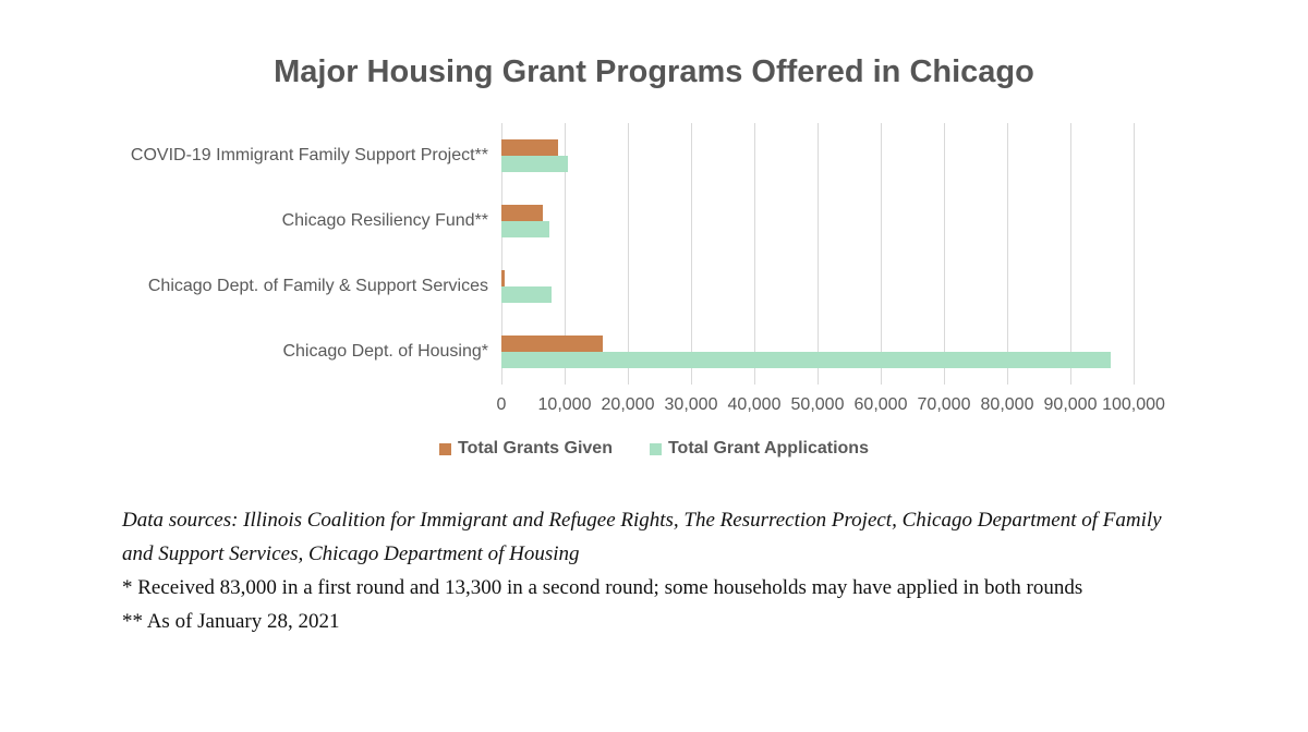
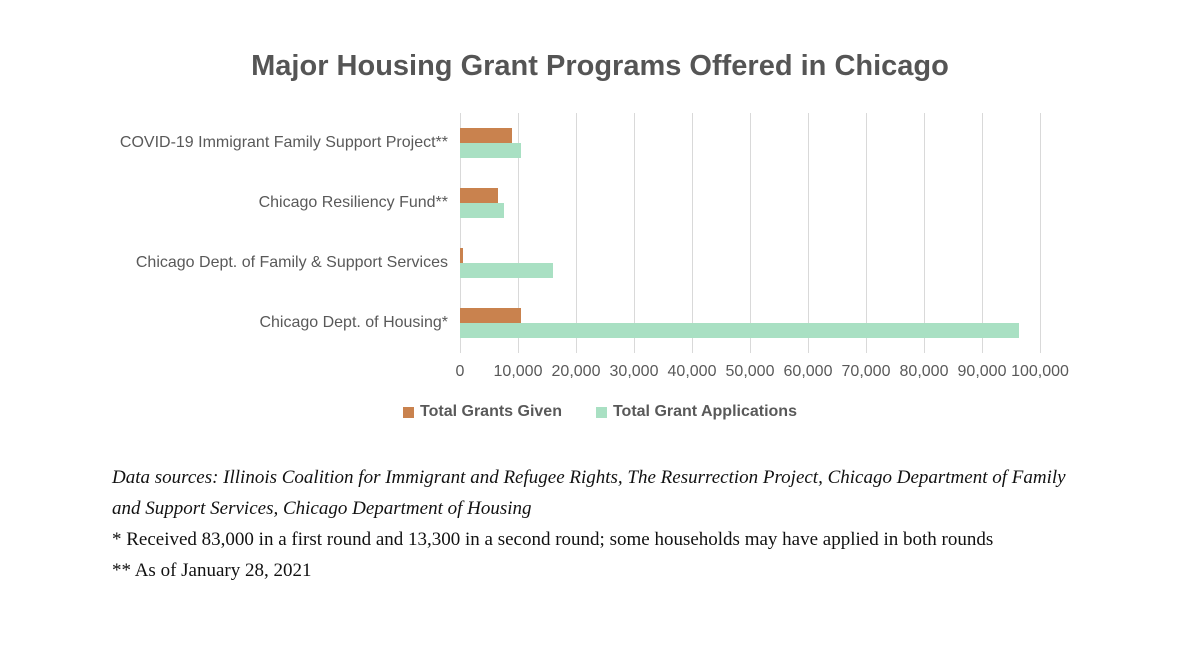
Total Grant Applications/Chicago Dept. of Family & Support Services: 8000 -> 16000
Total Grants Given/Chicago Dept. of Housing*: 16000 -> 10000
